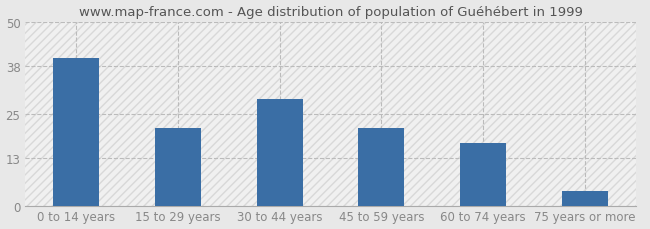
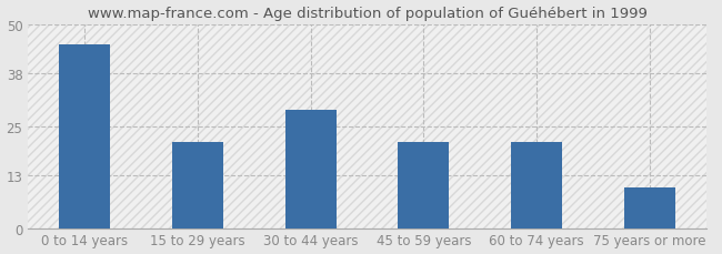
0 to 14 years: 40 -> 45
60 to 74 years: 17 -> 21
75 years or more: 4 -> 10
